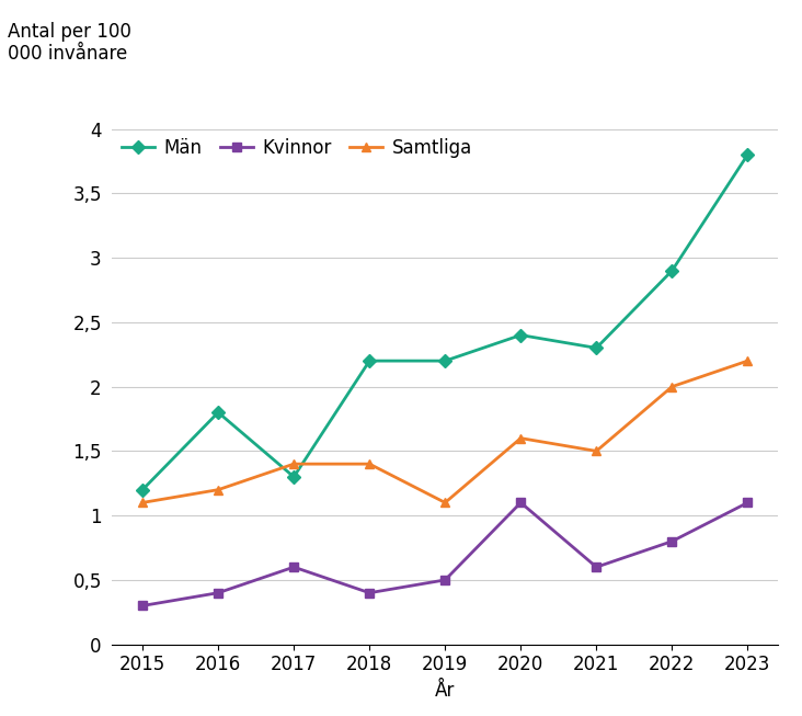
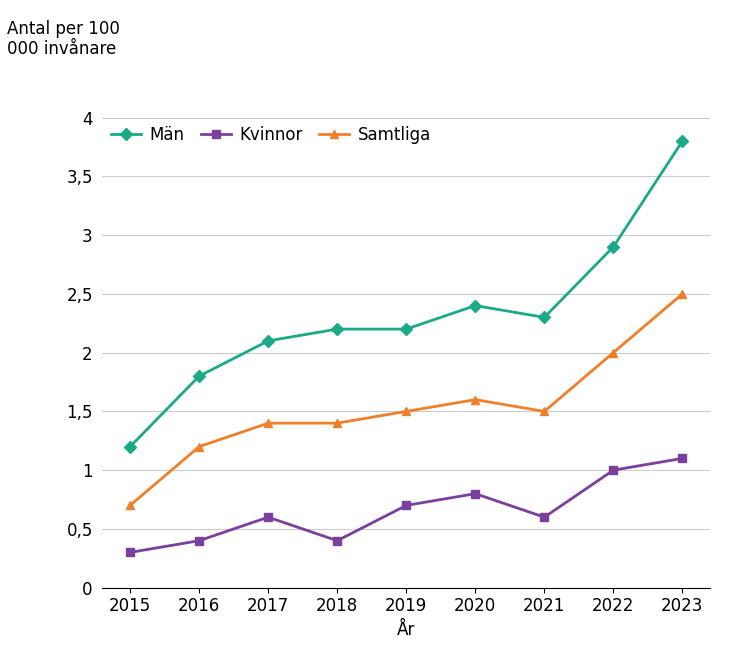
Samtliga/2015: 1,1 -> 0,7
Män/2017: 1,3 -> 2,1
Kvinnor/2019: 0,5 -> 0,7
Samtliga/2019: 1,1 -> 1,5
Kvinnor/2020: 1,1 -> 0,8
Kvinnor/2022: 0,8 -> 1,0
Samtliga/2023: 2,2 -> 2,5
